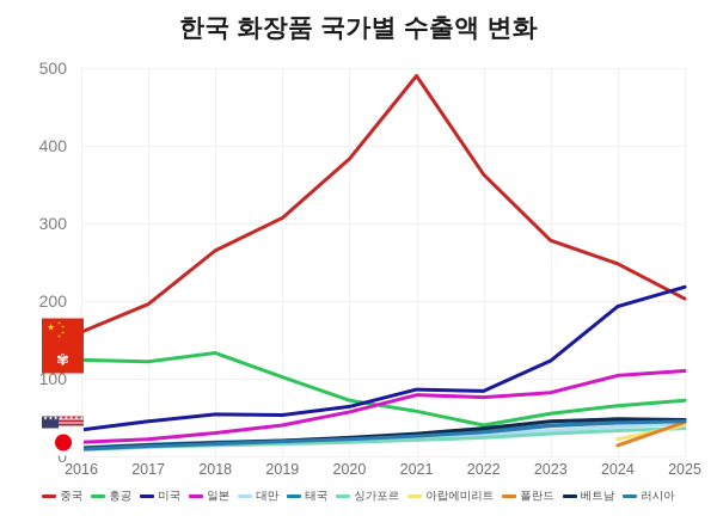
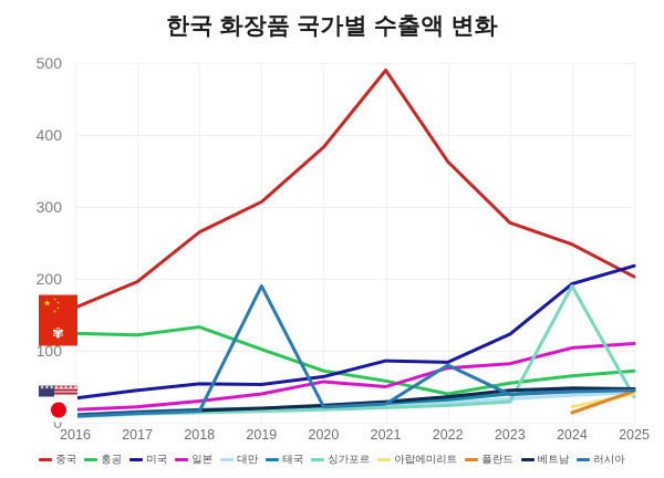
러시아/2019: 20 -> 190
일본/2021: 80 -> 50
러시아/2022: 30 -> 80
싱가포르/2024: 30 -> 190
